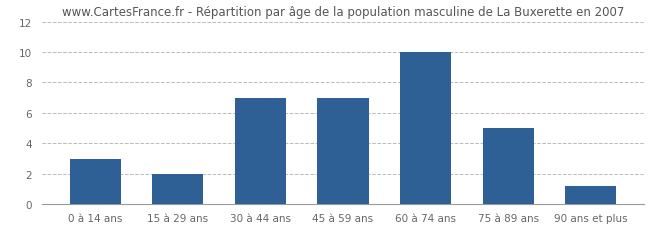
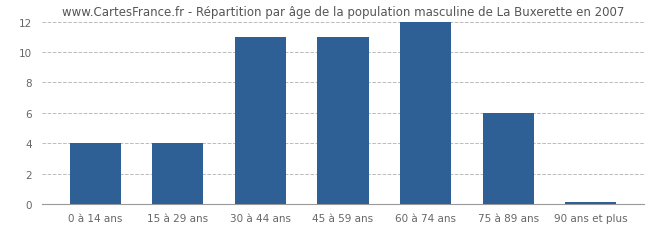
0 à 14 ans: 3.0 -> 4.0
15 à 29 ans: 2.0 -> 4.0
30 à 44 ans: 7.0 -> 11.0
45 à 59 ans: 7.0 -> 11.0
60 à 74 ans: 10.0 -> 12.0
75 à 89 ans: 5.0 -> 6.0
90 ans et plus: 1.2 -> 0.1
